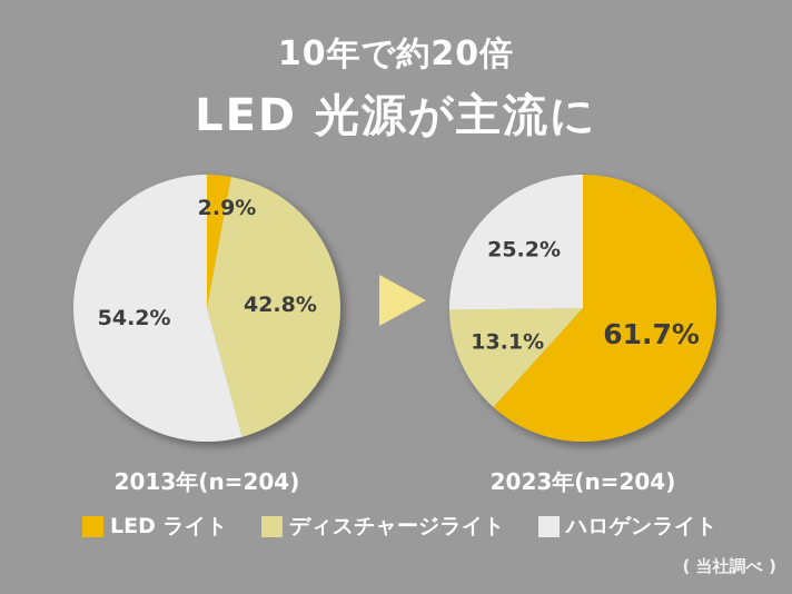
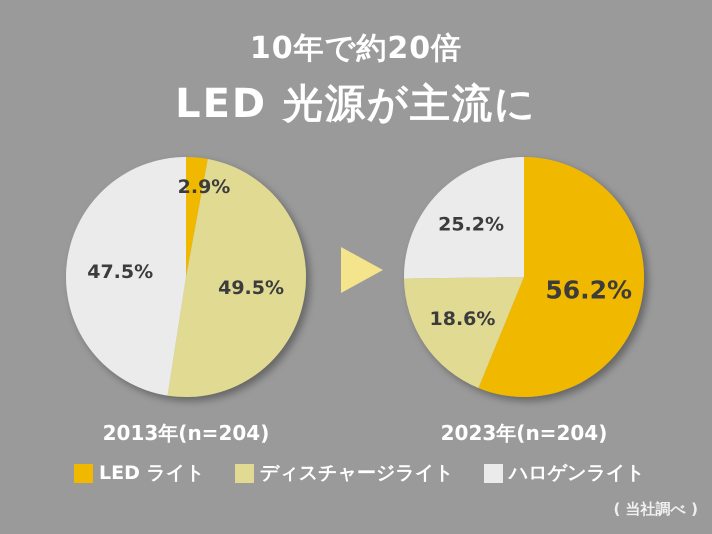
2013年(n=204)/ディスチャージライト: 42.8% -> 49.5%
2013年(n=204)/ハロゲンライト: 54.2% -> 47.5%
2023年(n=204)/LED ライト: 61.7% -> 56.2%
2023年(n=204)/ディスチャージライト: 13.1% -> 18.6%
